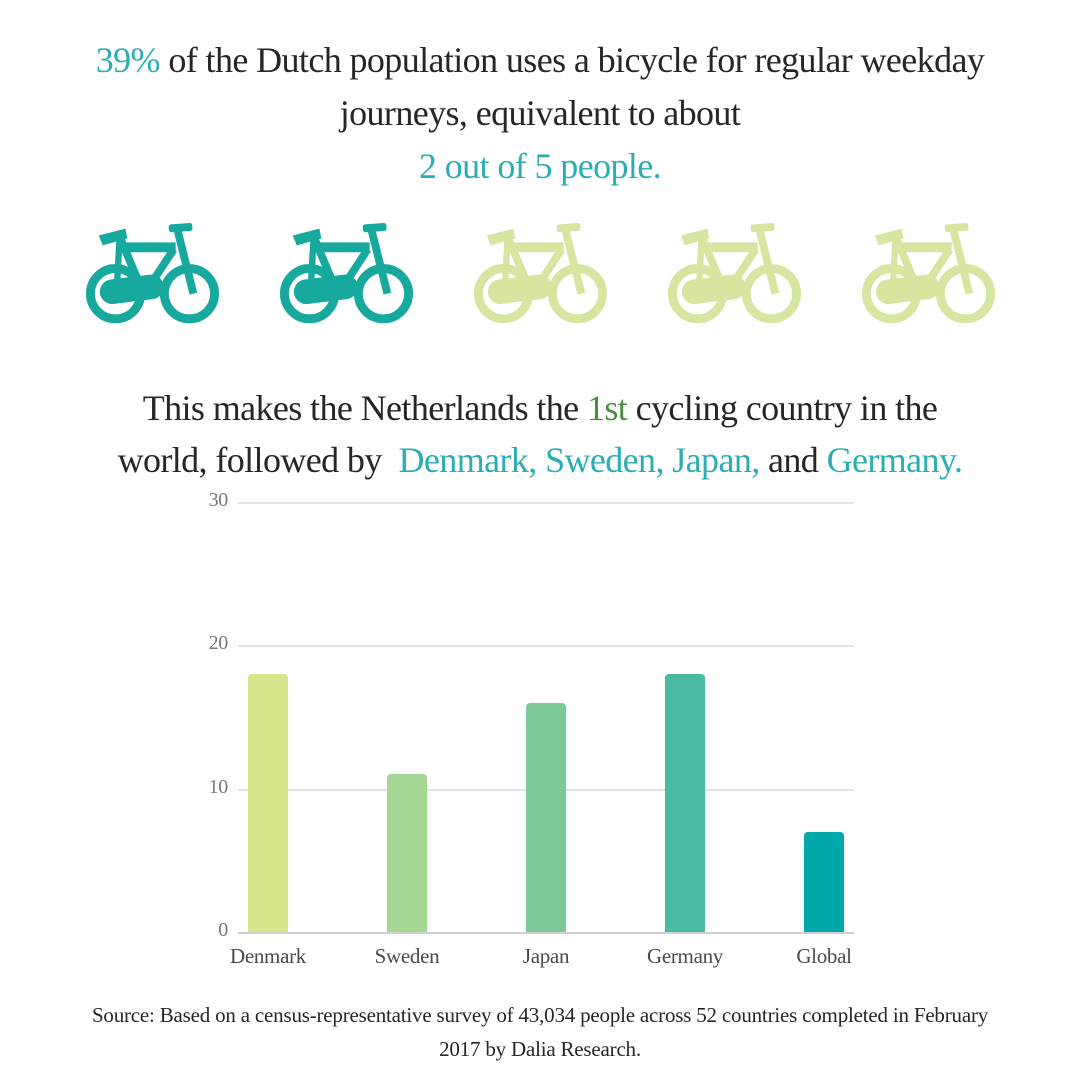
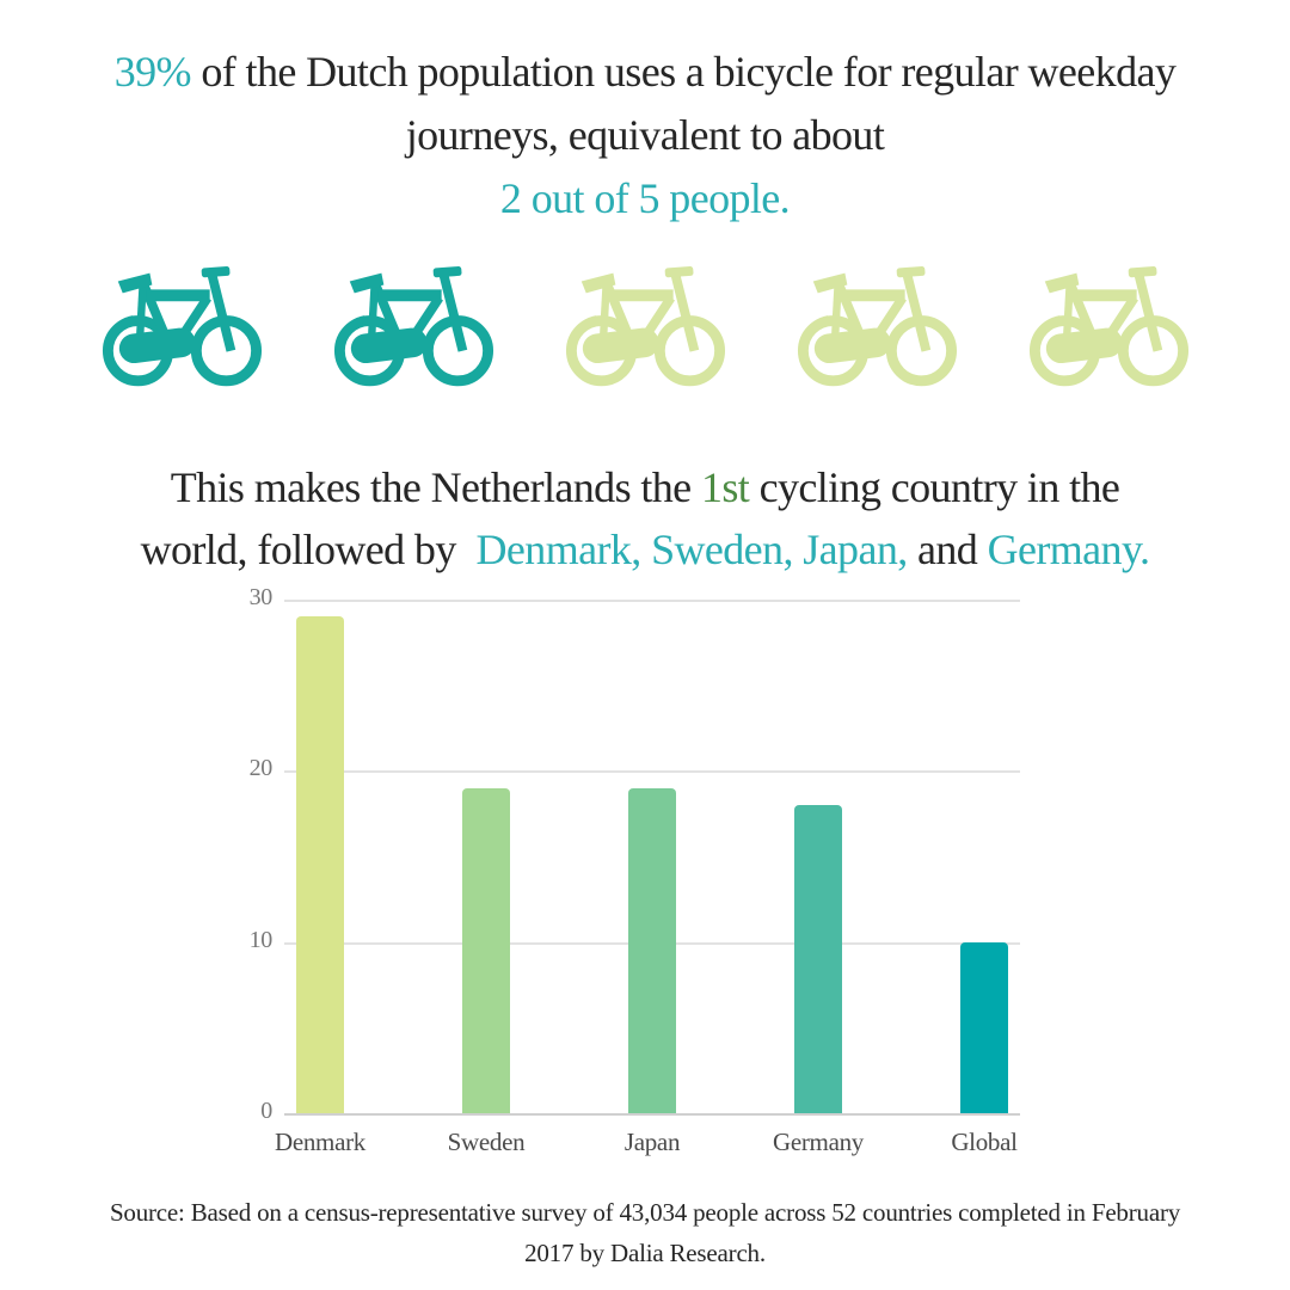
Denmark: 18 -> 29
Sweden: 11 -> 19
Japan: 16 -> 19
Global: 7 -> 10
